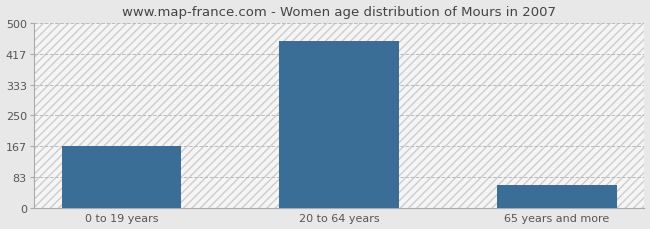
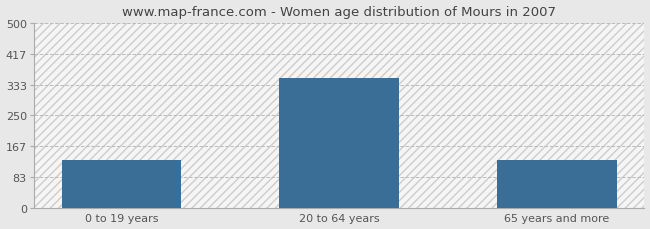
0 to 19 years: 167 -> 130
20 to 64 years: 451 -> 350
65 years and more: 62 -> 130
